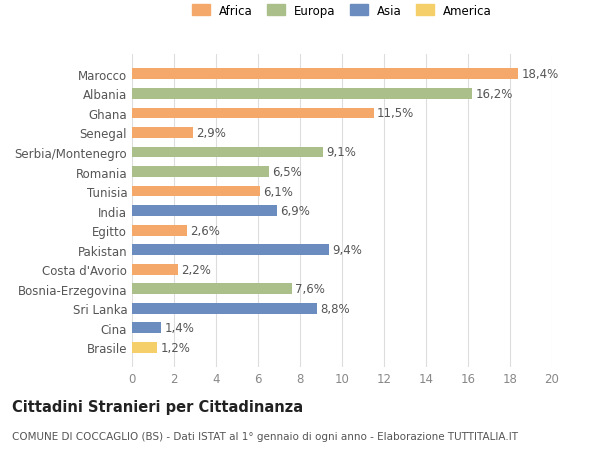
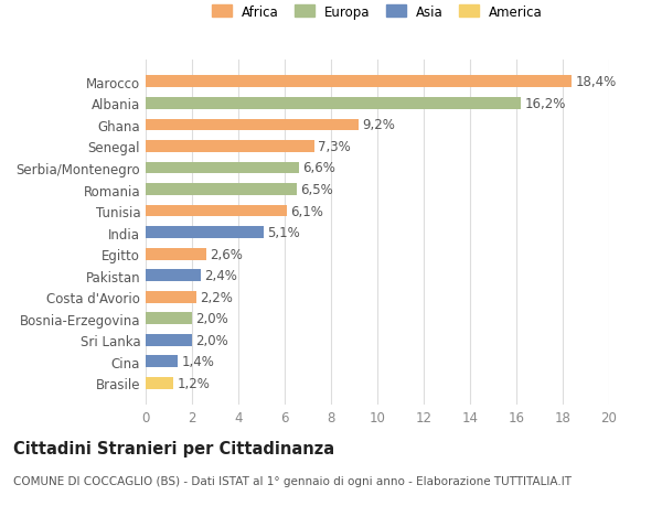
Ghana: 11,5% -> 9,2%
Senegal: 2,9% -> 7,3%
Serbia/Montenegro: 9,1% -> 6,6%
India: 6,9% -> 5,1%
Pakistan: 9,4% -> 2,4%
Bosnia-Erzegovina: 7,6% -> 2,0%
Sri Lanka: 8,8% -> 2,0%
